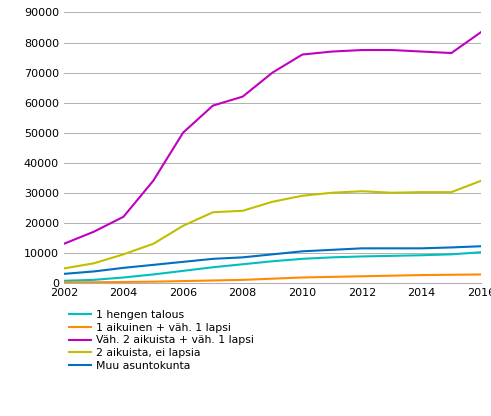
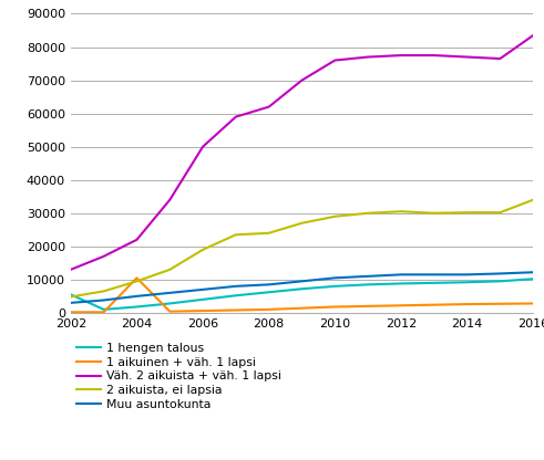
1 hengen talous/2002: 700 -> 5500
1 aikuinen + väh. 1 lapsi/2004: 300 -> 10500
